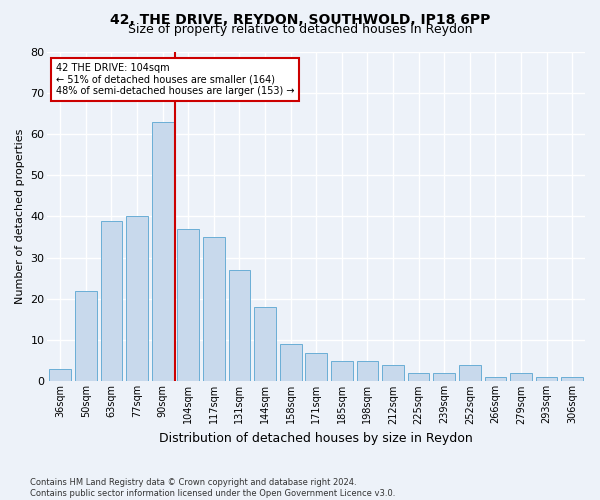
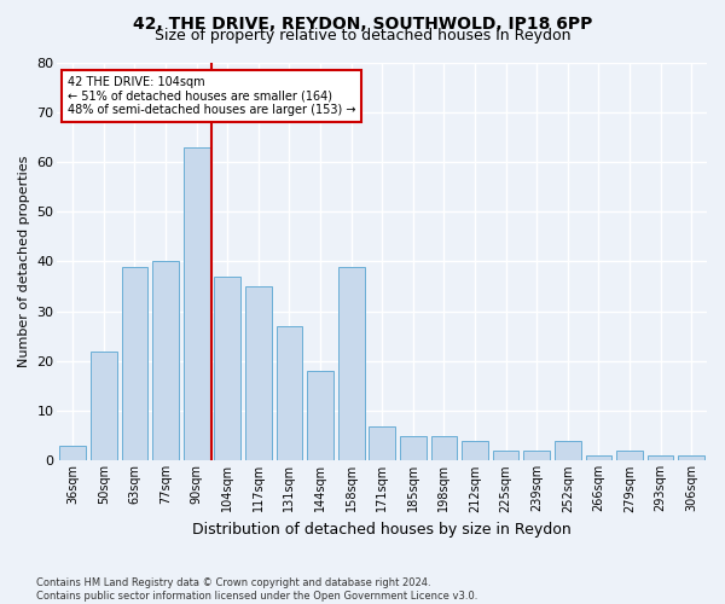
158sqm: 9 -> 39
